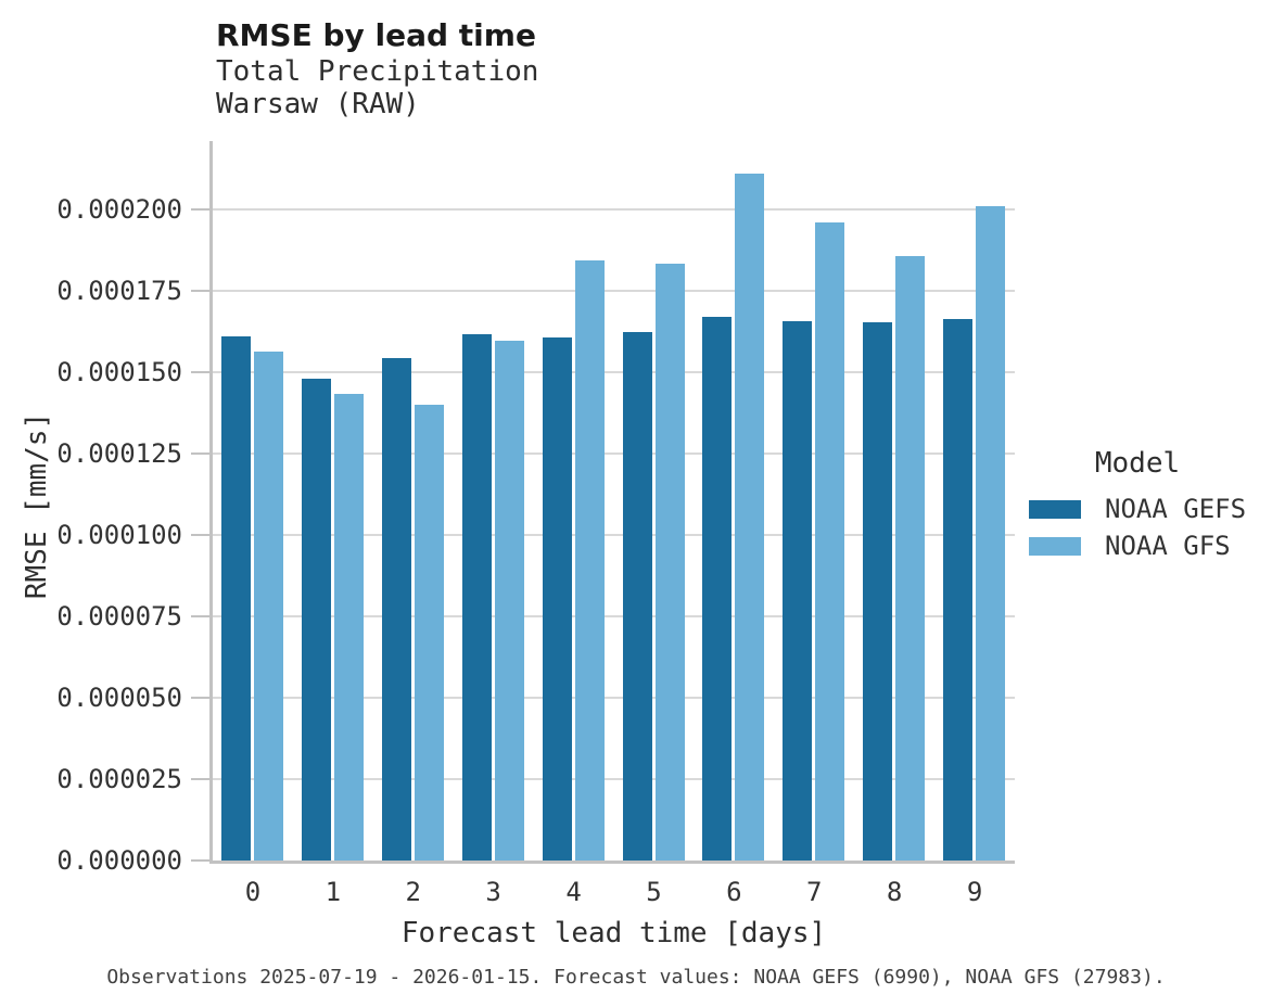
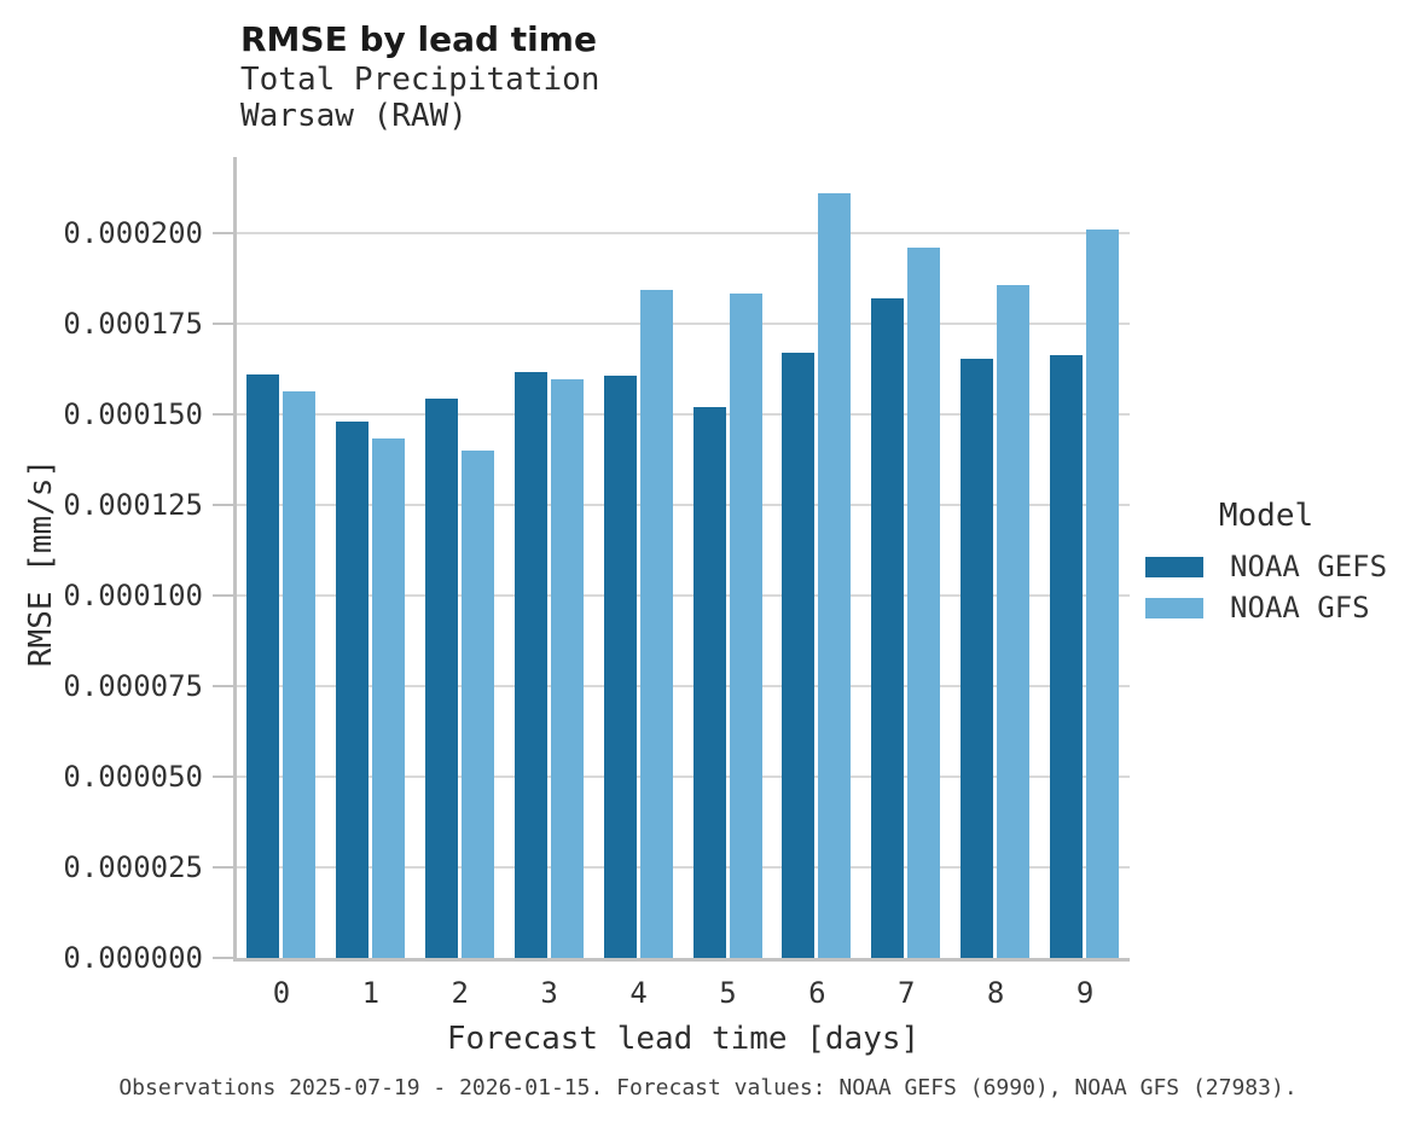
NOAA GEFS/5: 0.000162 -> 0.000152
NOAA GEFS/7: 0.000166 -> 0.000182
